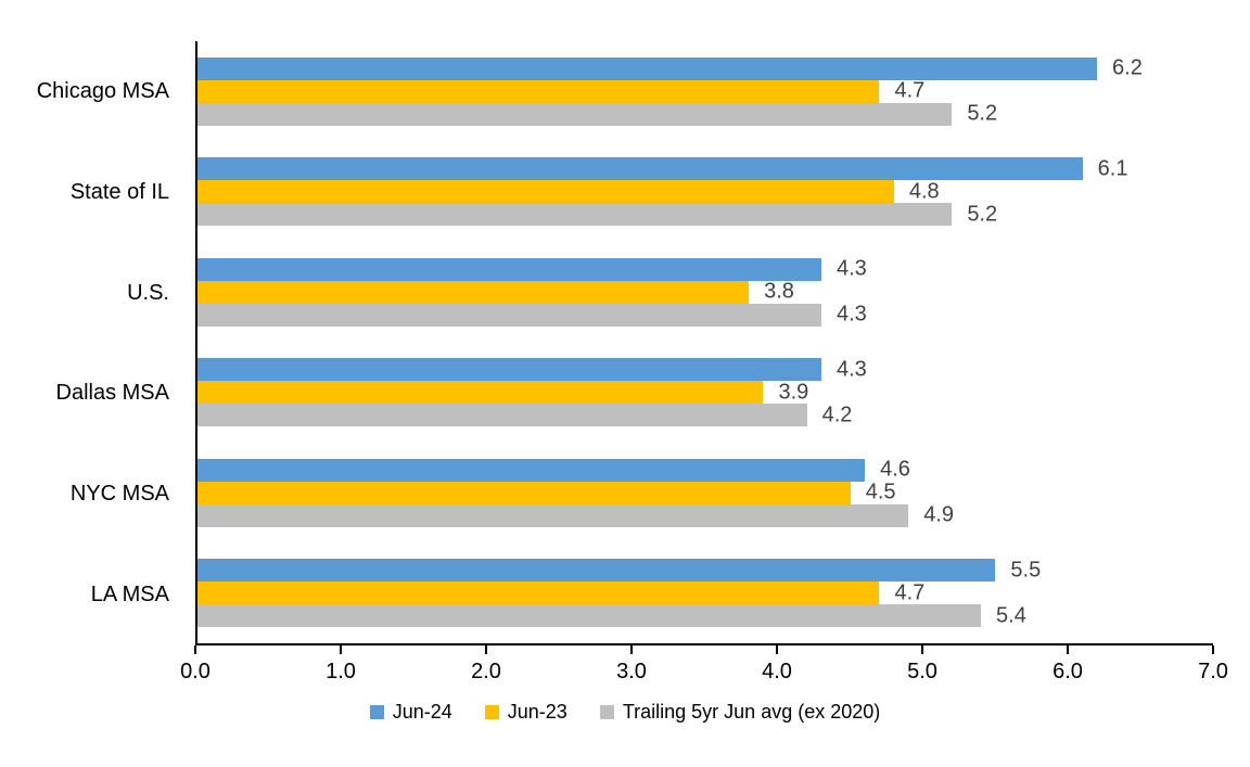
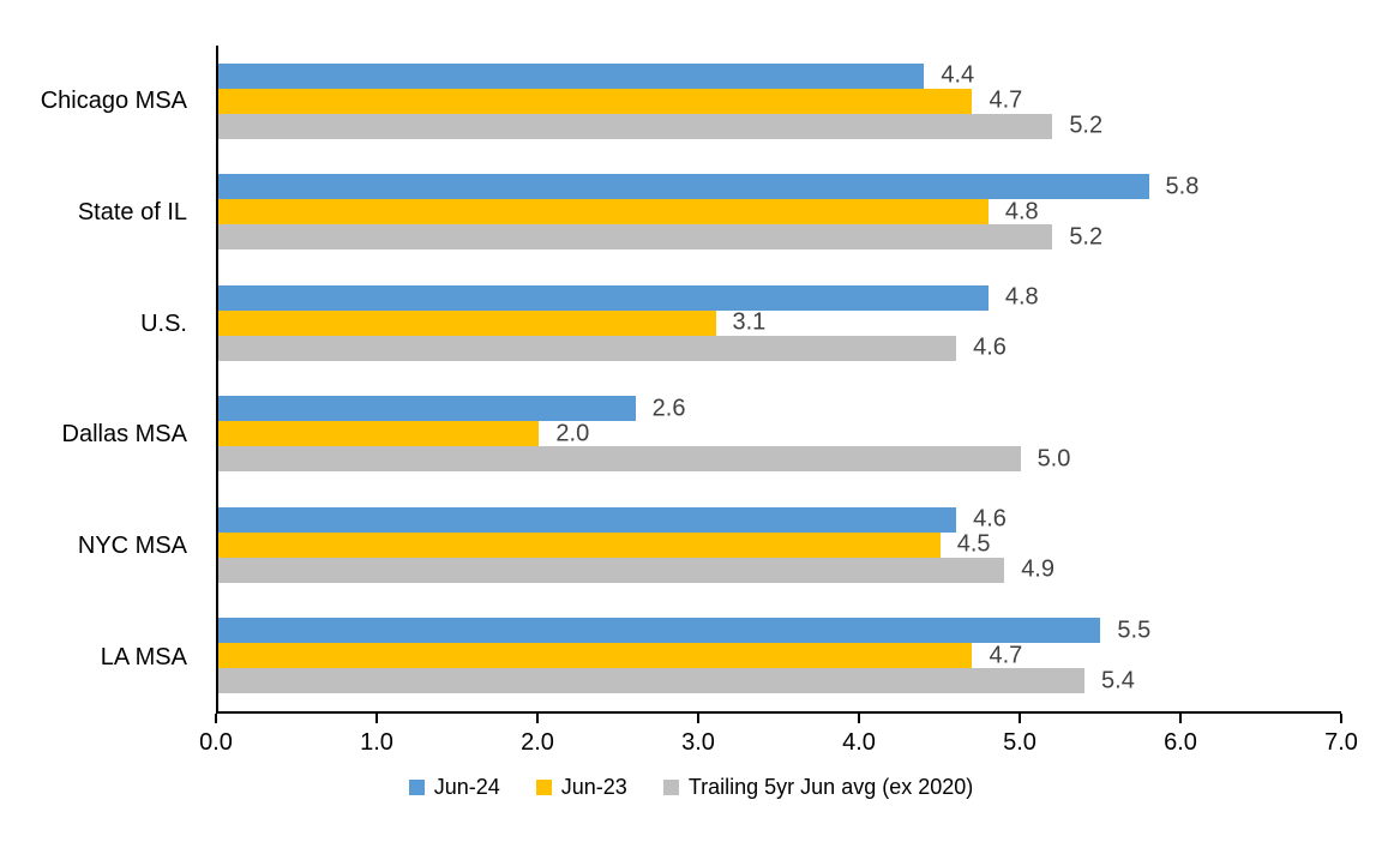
Jun-24/Chicago MSA: 6.2 -> 4.4
Jun-24/State of IL: 6.1 -> 5.8
Jun-24/U.S.: 4.3 -> 4.8
Jun-23/U.S.: 3.8 -> 3.1
Trailing 5yr Jun avg (ex 2020)/U.S.: 4.3 -> 4.6
Jun-24/Dallas MSA: 4.3 -> 2.6
Jun-23/Dallas MSA: 3.9 -> 2.0
Trailing 5yr Jun avg (ex 2020)/Dallas MSA: 4.2 -> 5.0
